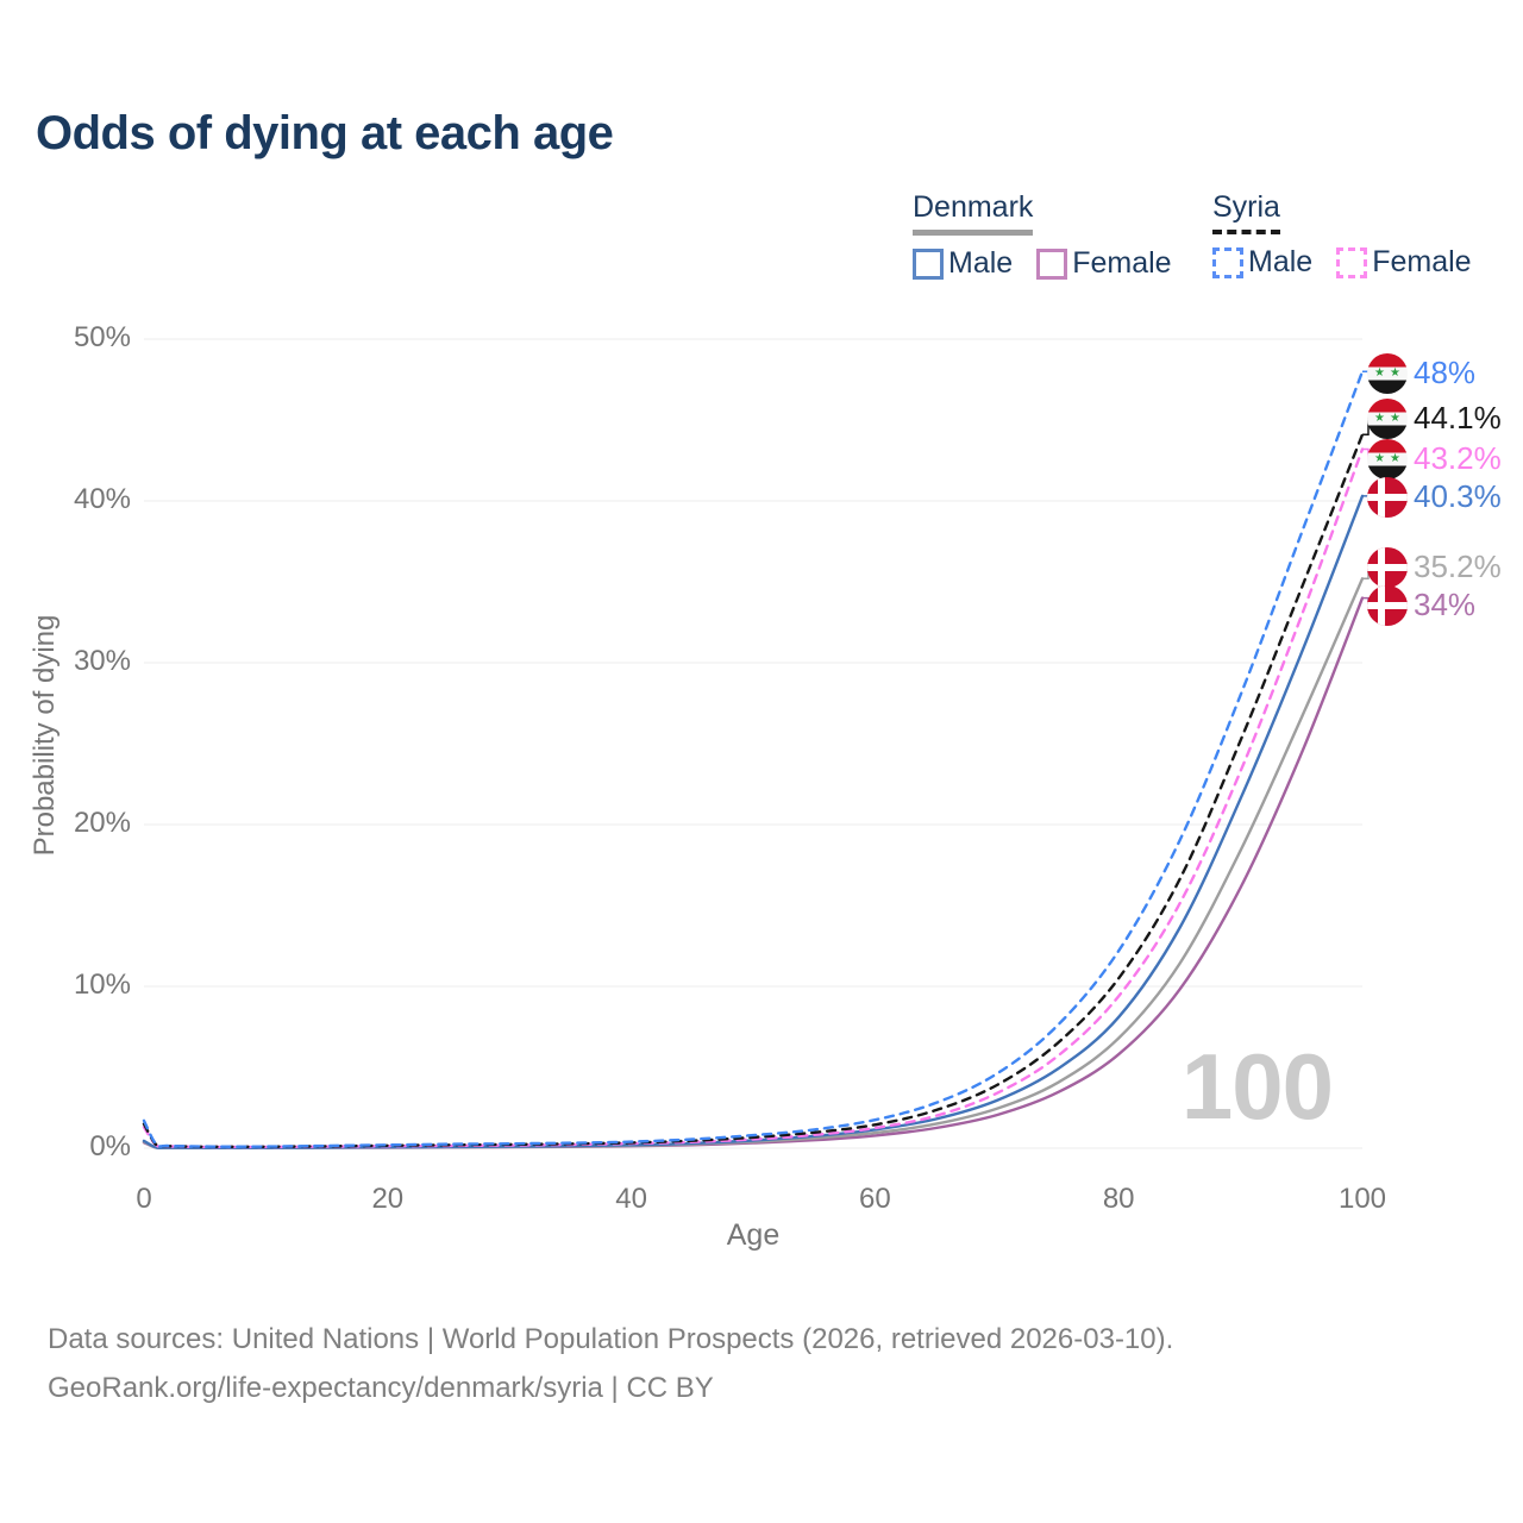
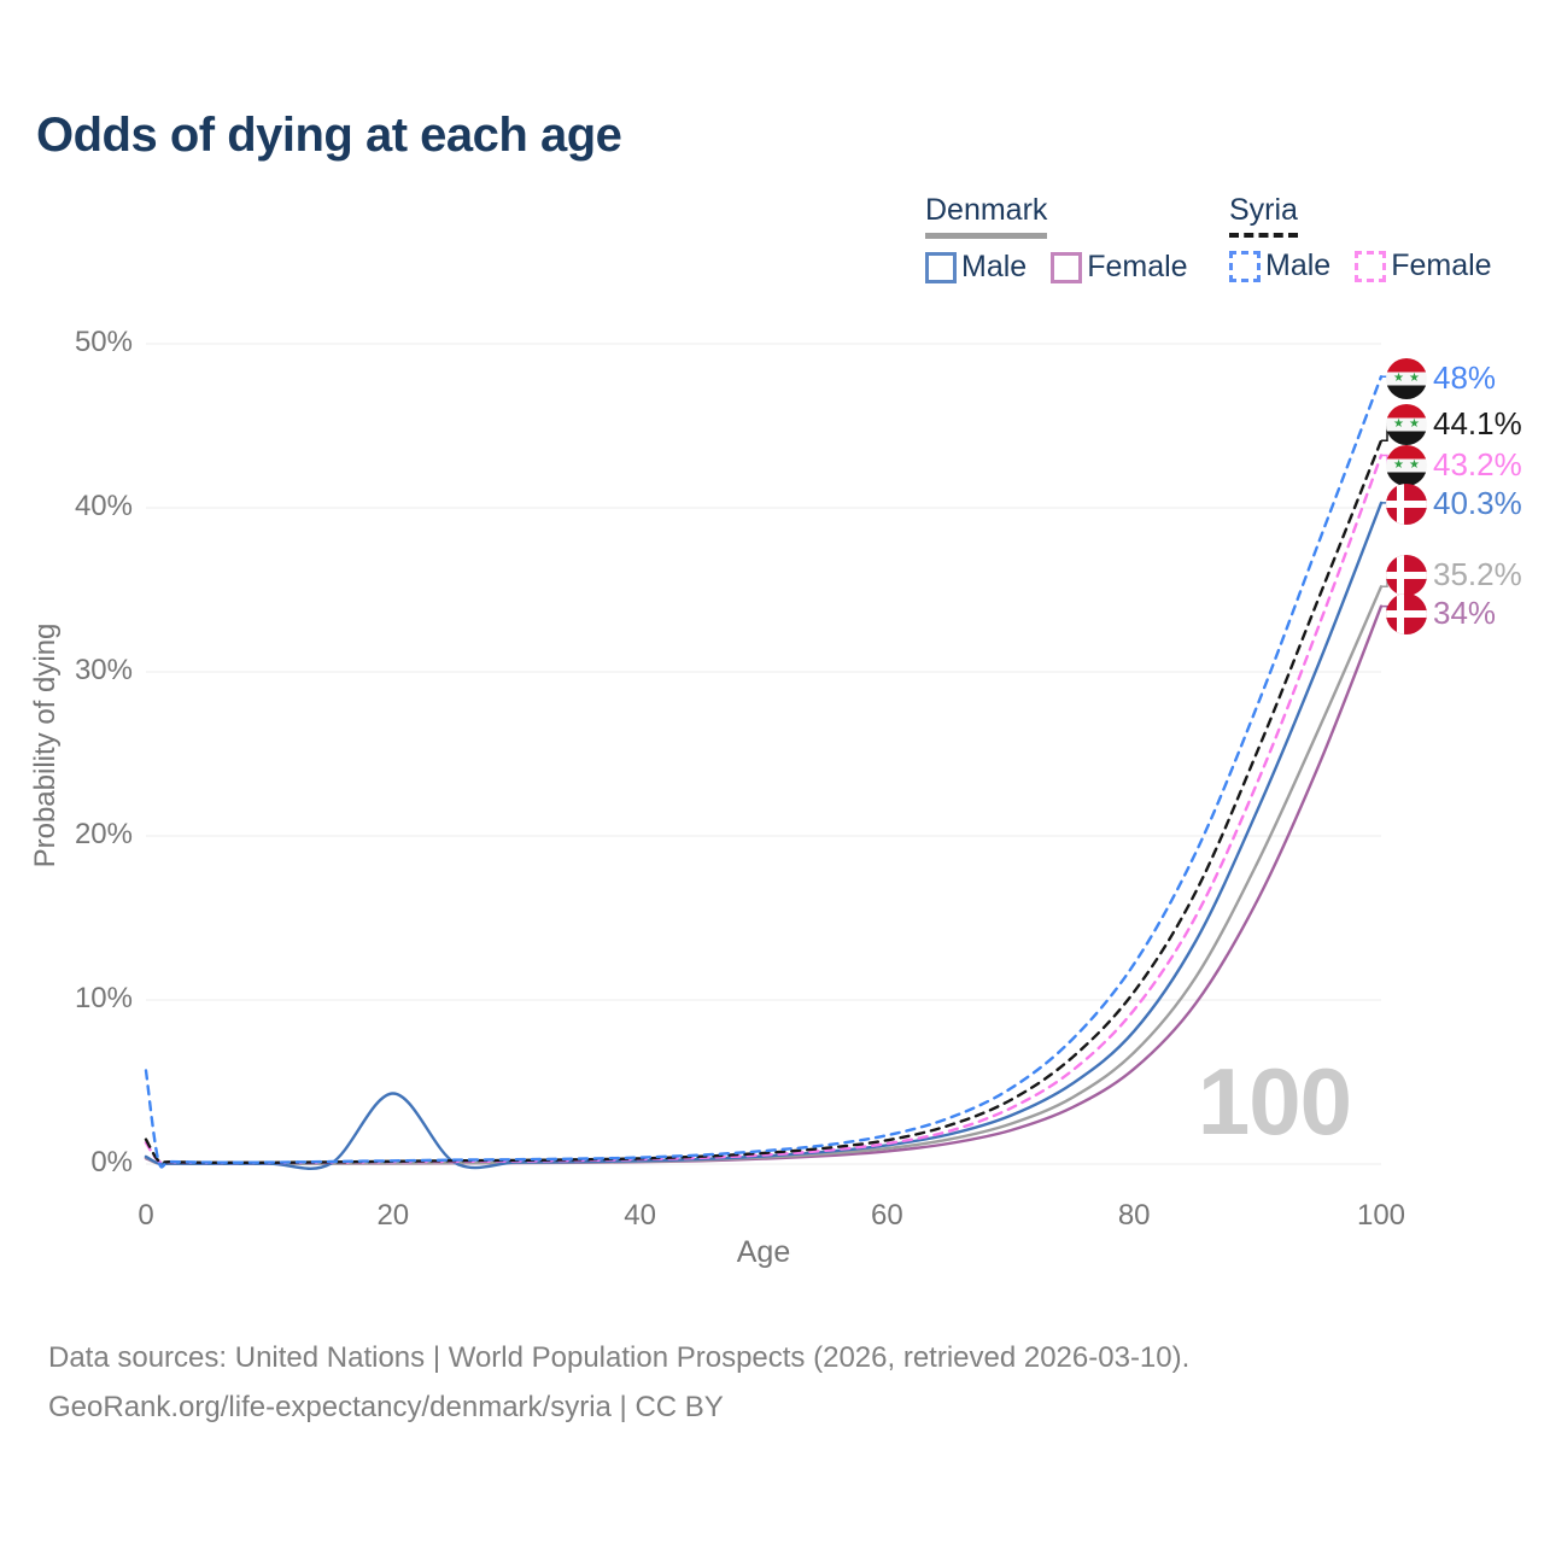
Syria Male/0: 1.7% -> 5.7%
Denmark Male/20: 0.1% -> 4.3%
